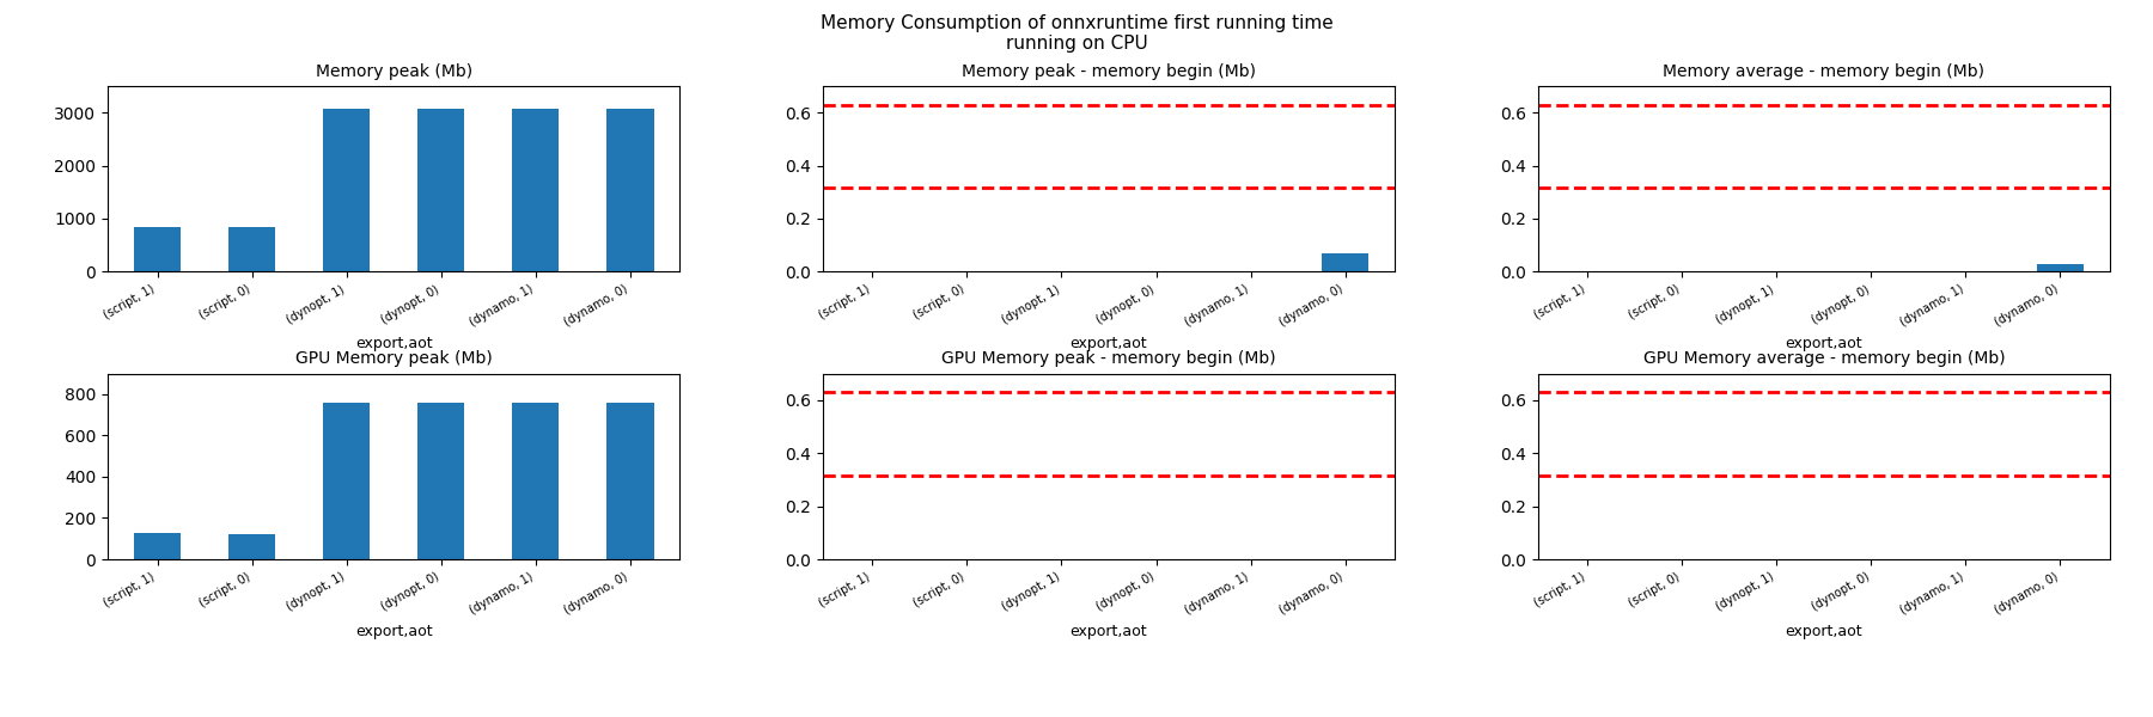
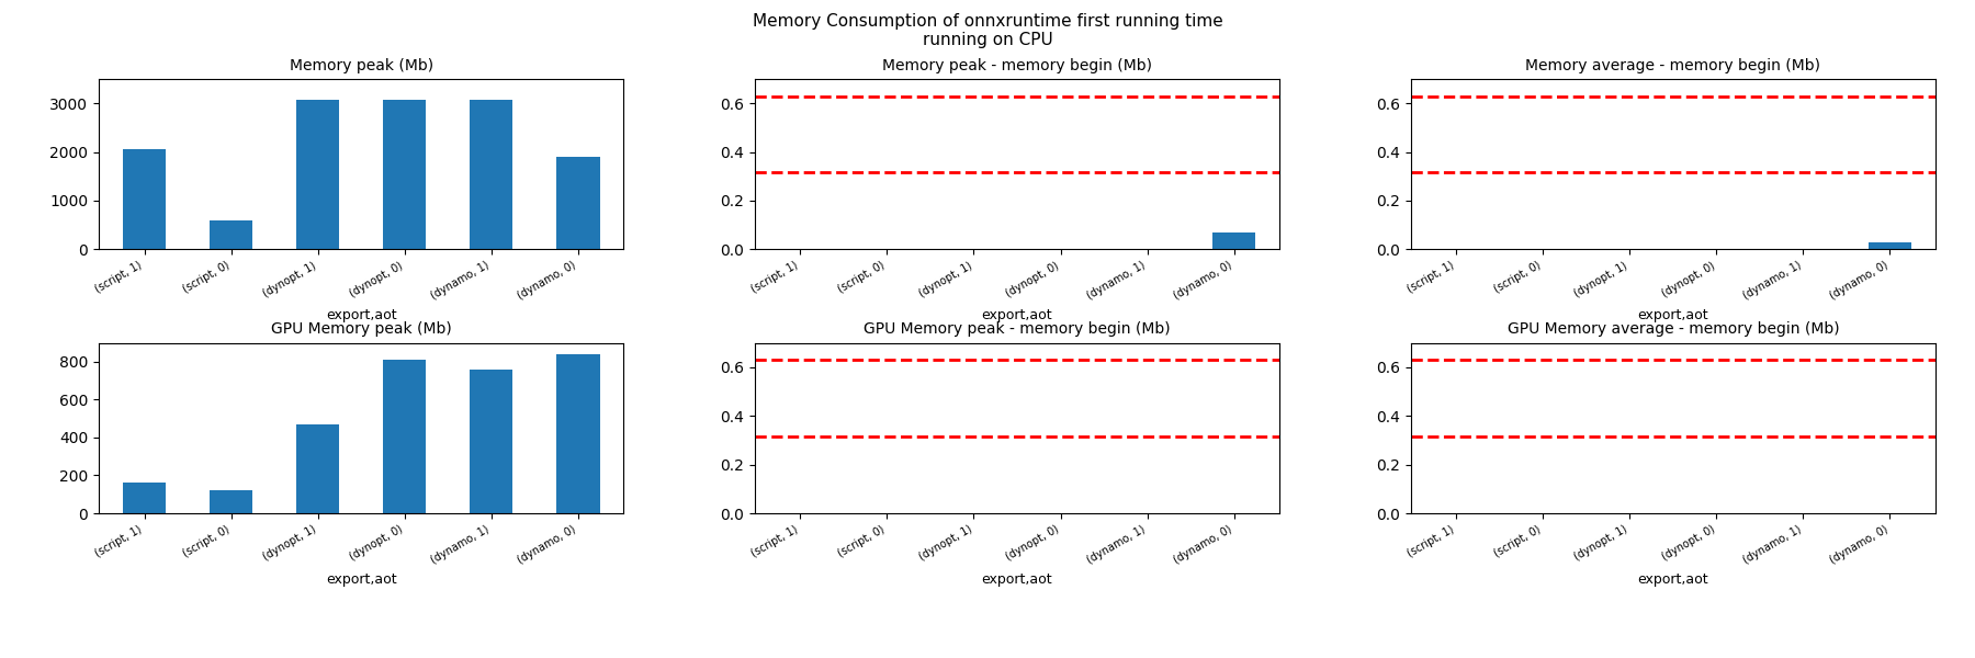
Memory peak (Mb)/(script, 1): 850 -> 2050
Memory peak (Mb)/(script, 0): 840 -> 600
Memory peak (Mb)/(dynamo, 0): 3080 -> 1900
GPU Memory peak (Mb)/(script, 1): 130 -> 160
GPU Memory peak (Mb)/(dynopt, 1): 760 -> 470
GPU Memory peak (Mb)/(dynopt, 0): 760 -> 810
GPU Memory peak (Mb)/(dynamo, 0): 760 -> 840
